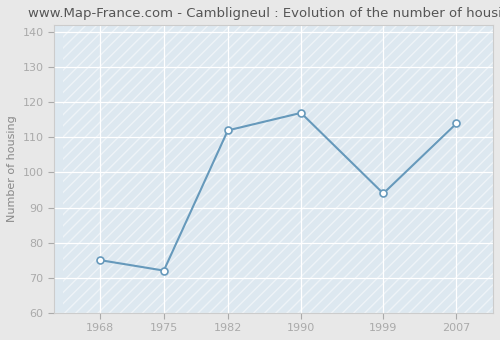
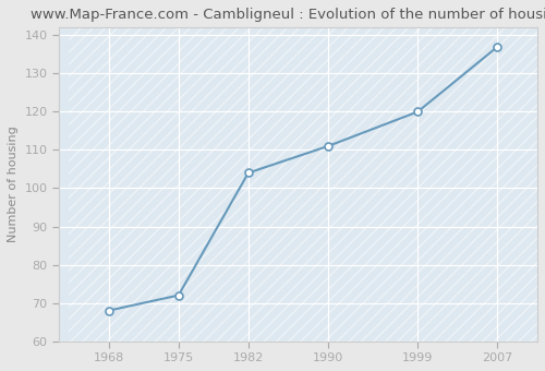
1968: 75 -> 68
1982: 112 -> 104
1990: 117 -> 111
1999: 94 -> 120
2007: 114 -> 137
